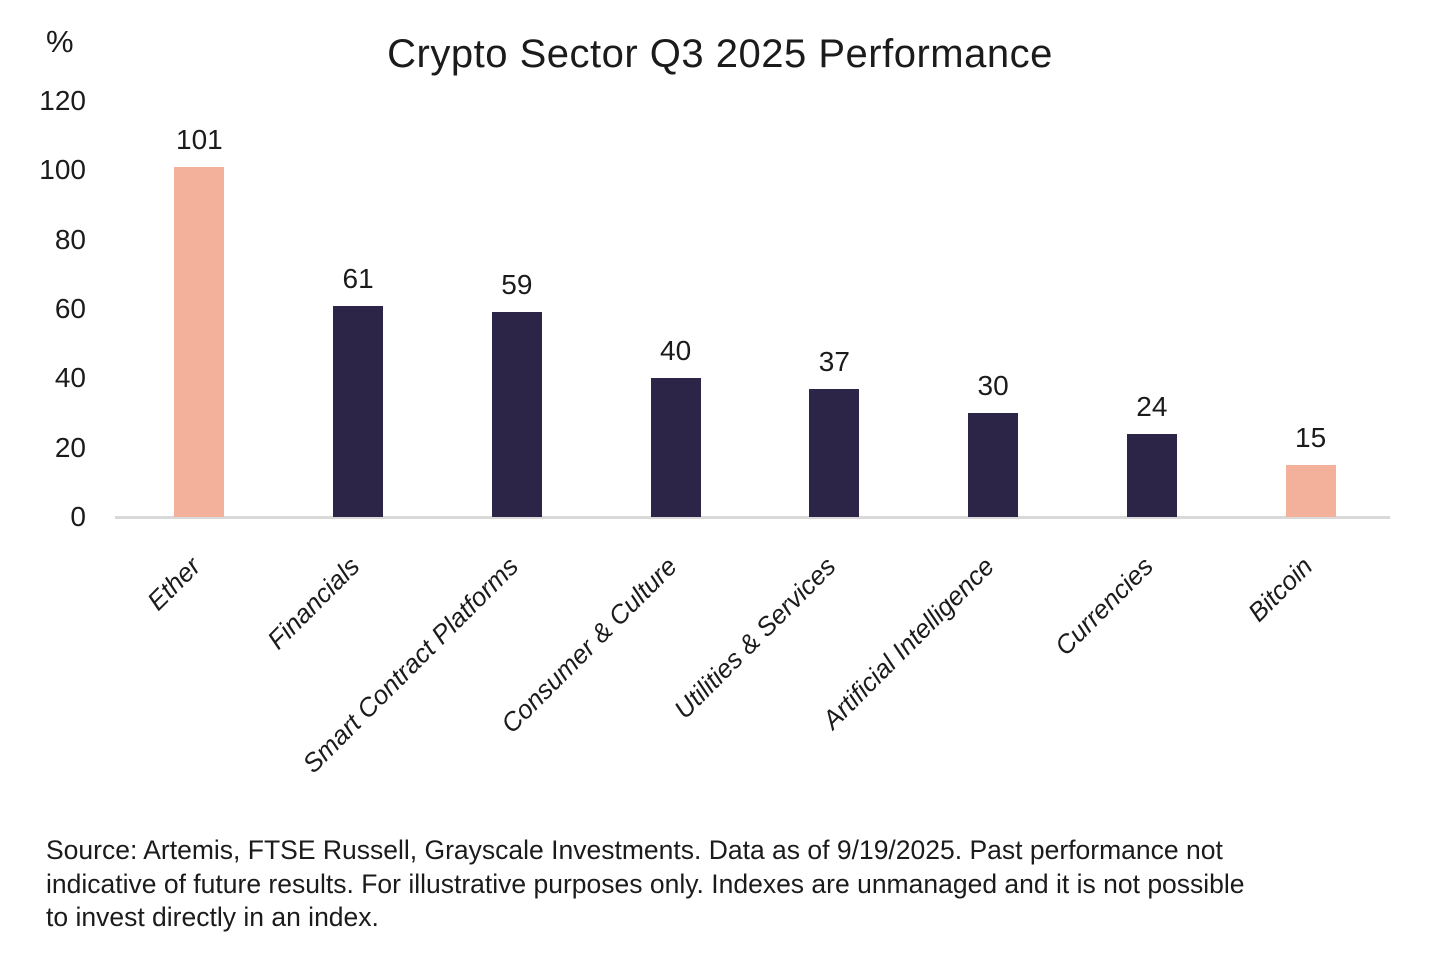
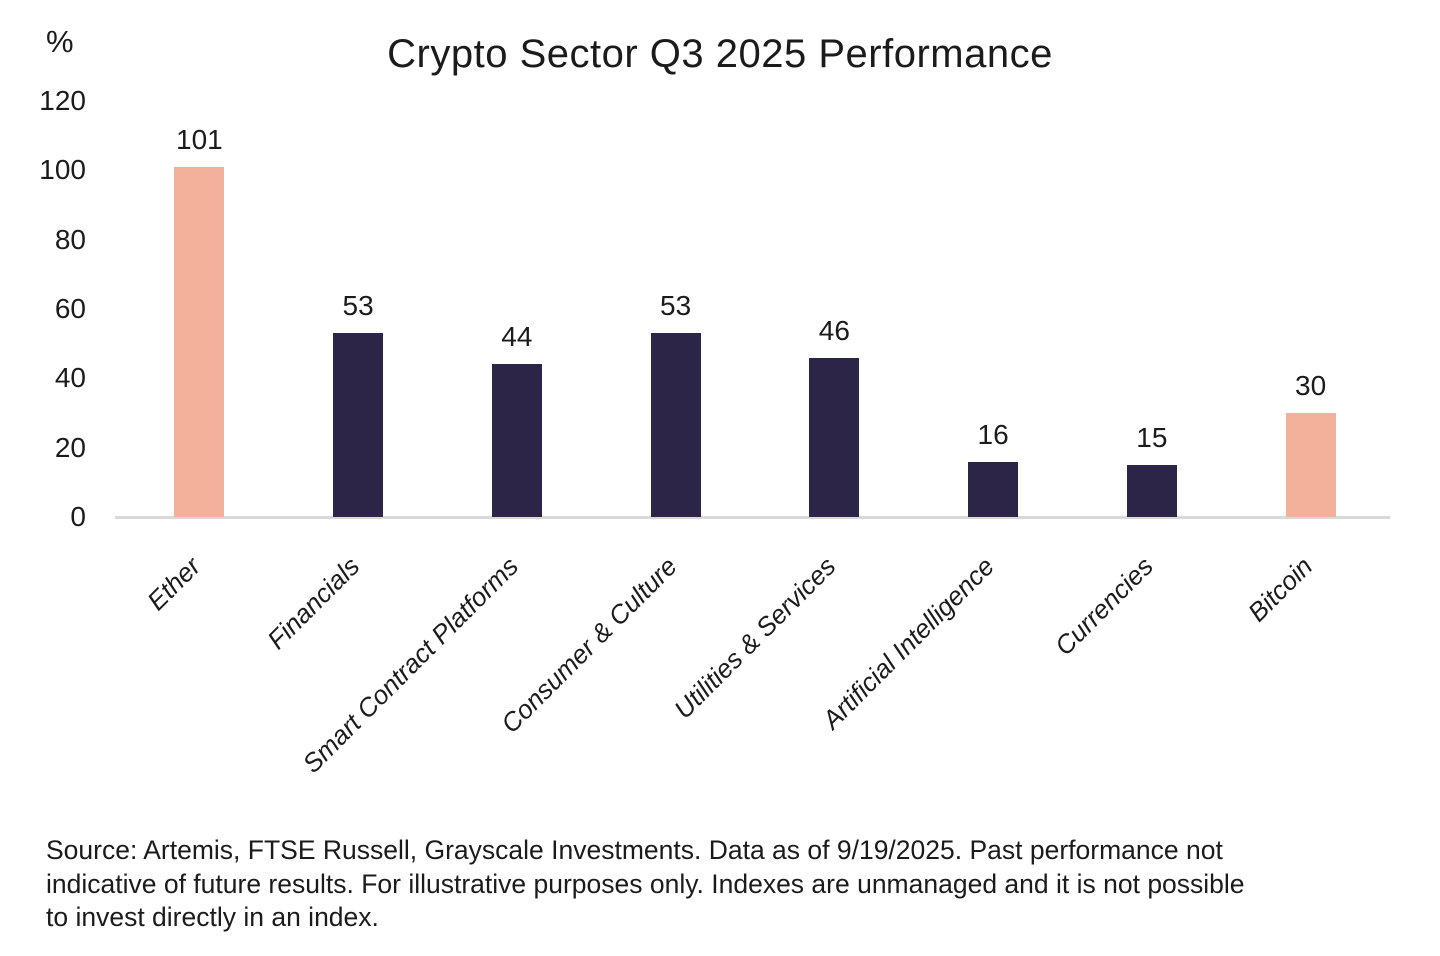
Financials: 61 -> 53
Smart Contract Platforms: 59 -> 44
Consumer & Culture: 40 -> 53
Utilities & Services: 37 -> 46
Artificial Intelligence: 30 -> 16
Currencies: 24 -> 15
Bitcoin: 15 -> 30
